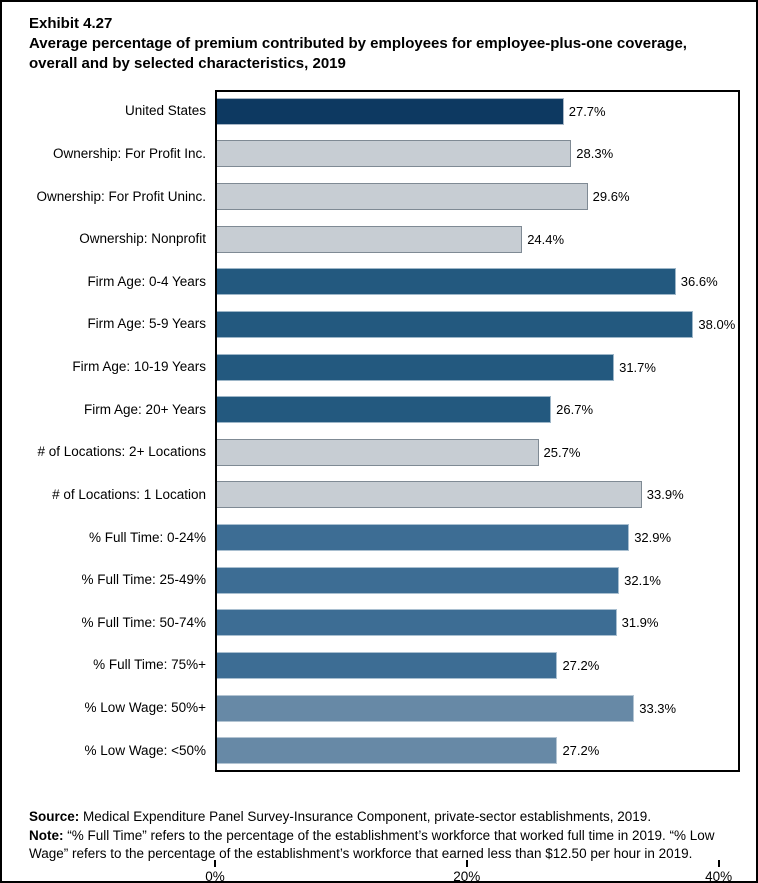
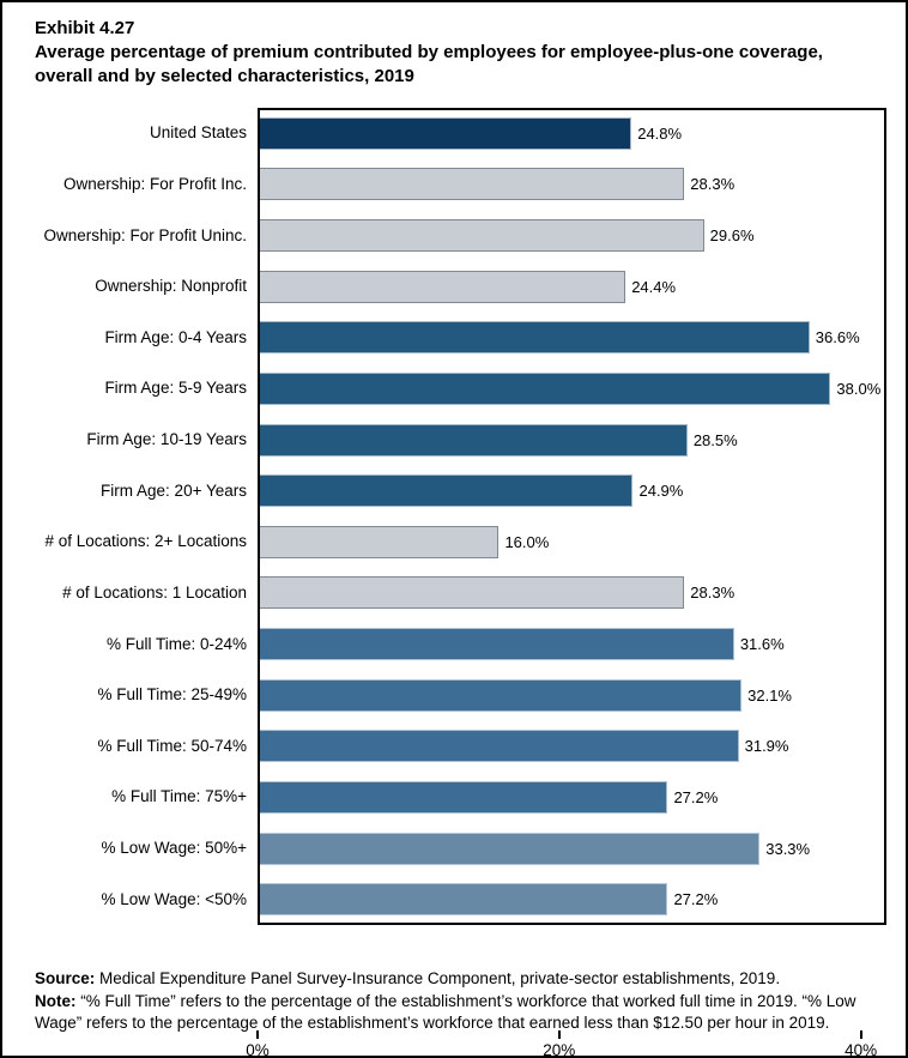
United States: 27.7% -> 24.8%
Firm Age: 10-19 Years: 31.7% -> 28.5%
Firm Age: 20+ Years: 26.7% -> 24.9%
# of Locations: 2+ Locations: 25.7% -> 16.0%
# of Locations: 1 Location: 33.9% -> 28.3%
% Full Time: 0-24%: 32.9% -> 31.6%
